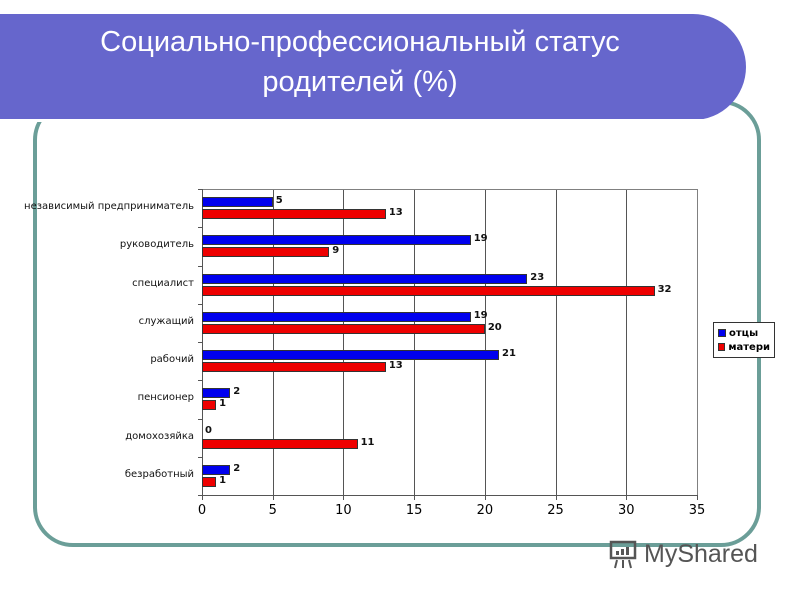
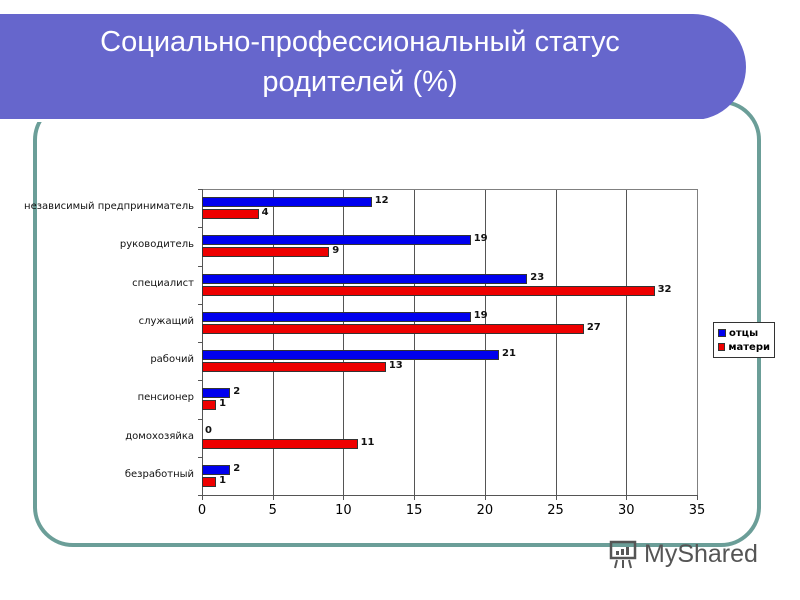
отцы/независимый предприниматель: 5 -> 12
матери/независимый предприниматель: 13 -> 4
матери/служащий: 20 -> 27
